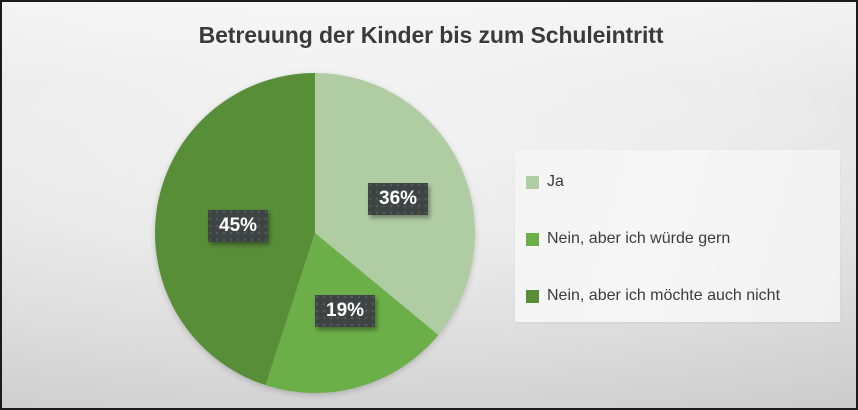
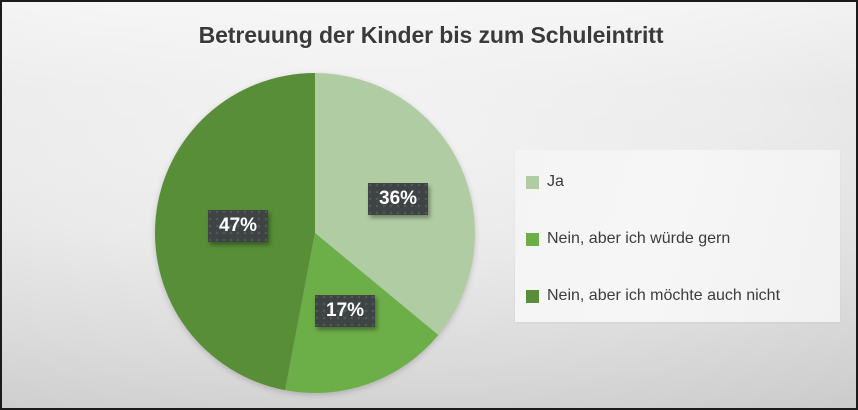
Nein, aber ich würde gern: 19% -> 17%
Nein, aber ich möchte auch nicht: 45% -> 47%
